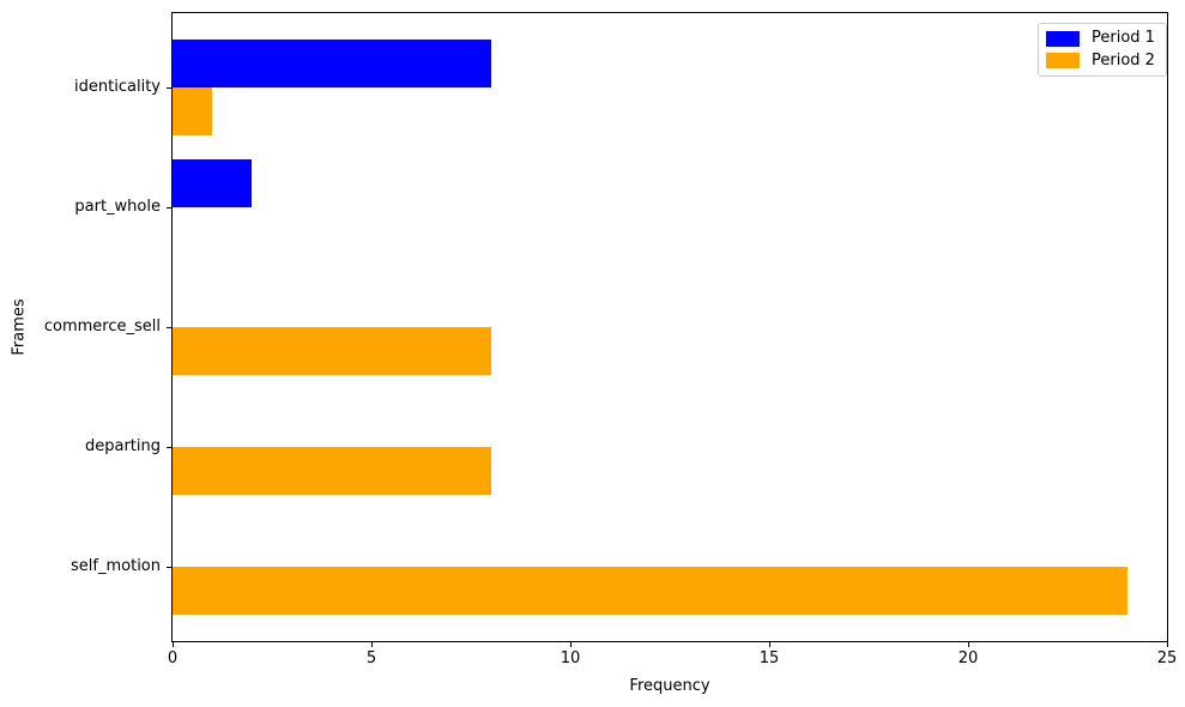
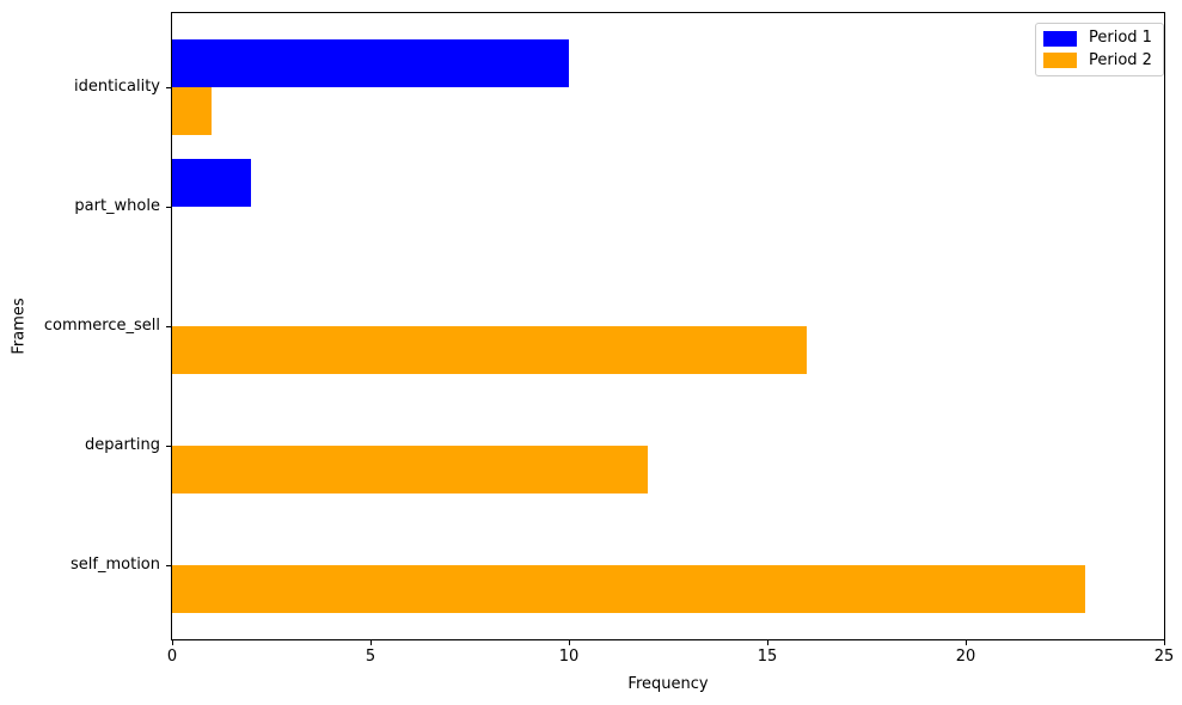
Period 1/identicality: 8 -> 10
Period 2/commerce_sell: 8 -> 16
Period 2/departing: 8 -> 12
Period 2/self_motion: 24 -> 23
